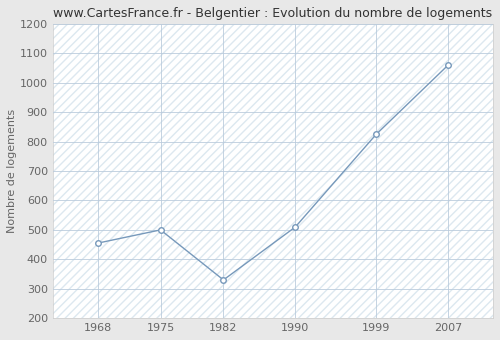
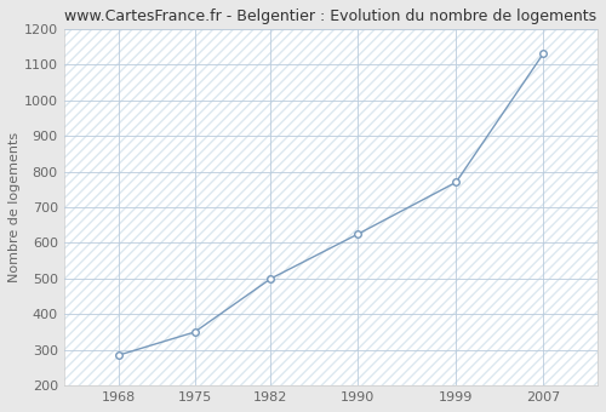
1968: 455 -> 285
1975: 500 -> 350
1982: 330 -> 500
1990: 510 -> 625
1999: 825 -> 770
2007: 1060 -> 1130
